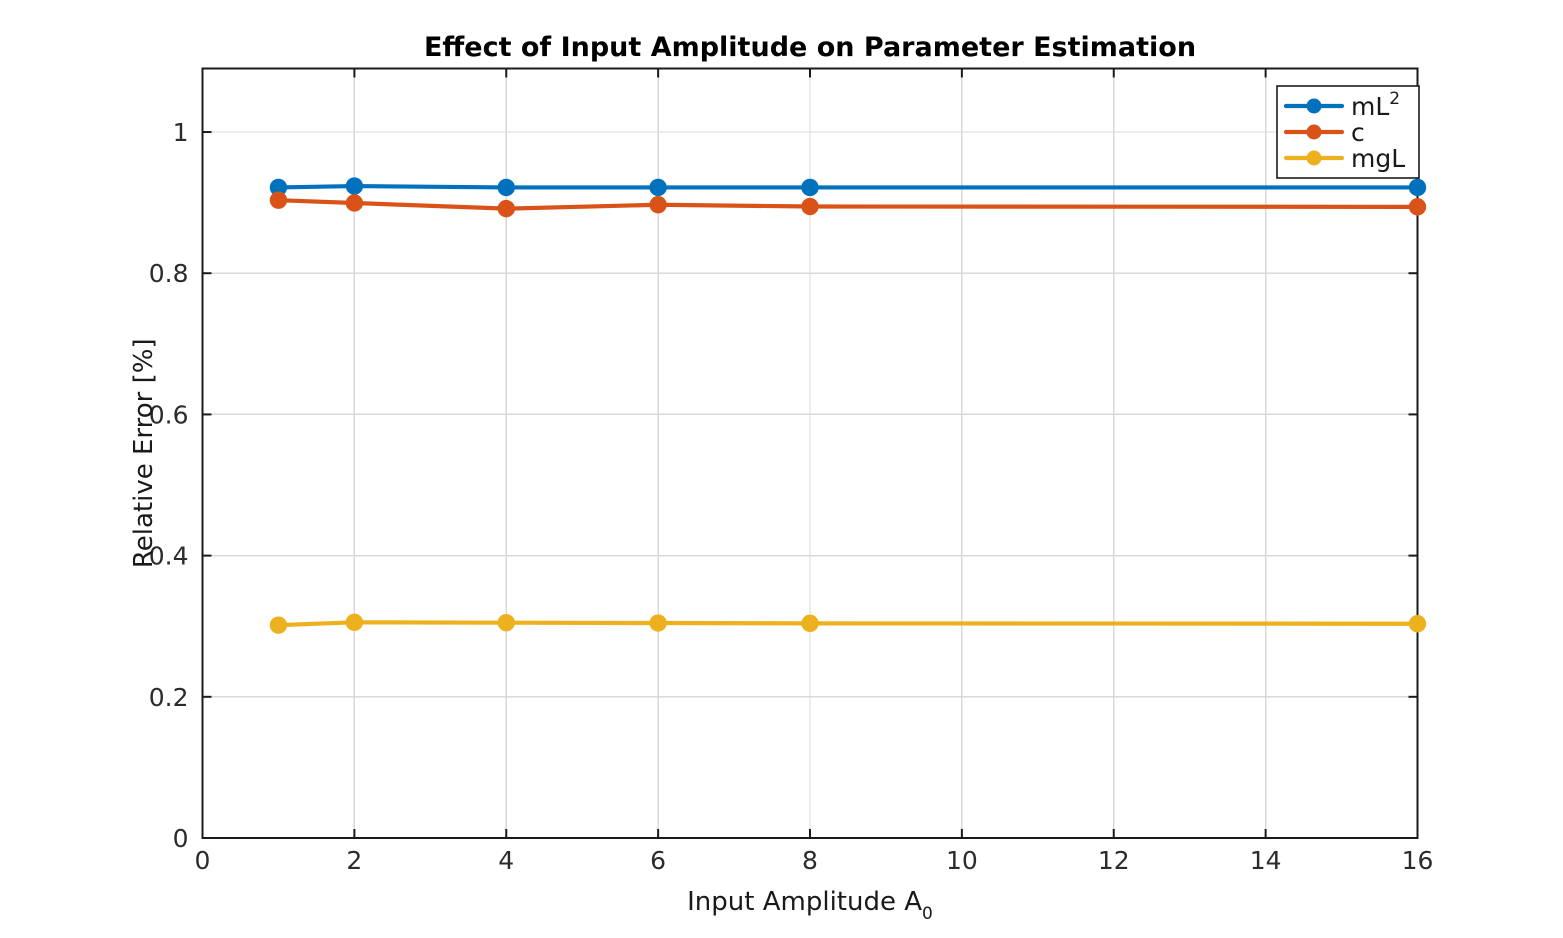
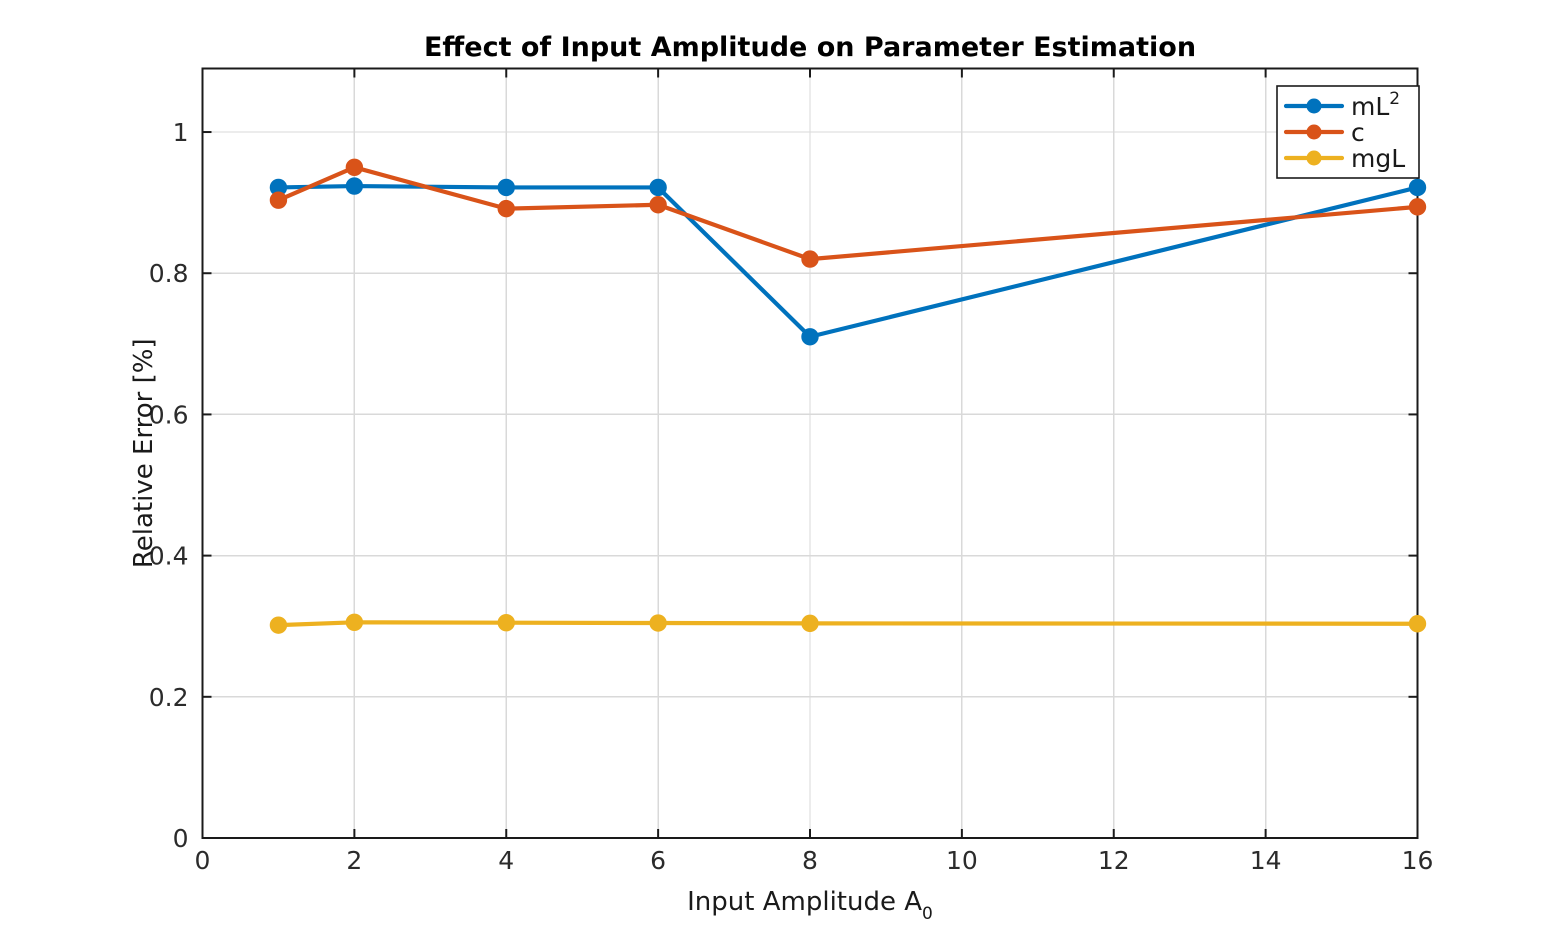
c/2: 0.90 -> 0.95
mL/8: 0.92 -> 0.71
c/8: 0.89 -> 0.82
